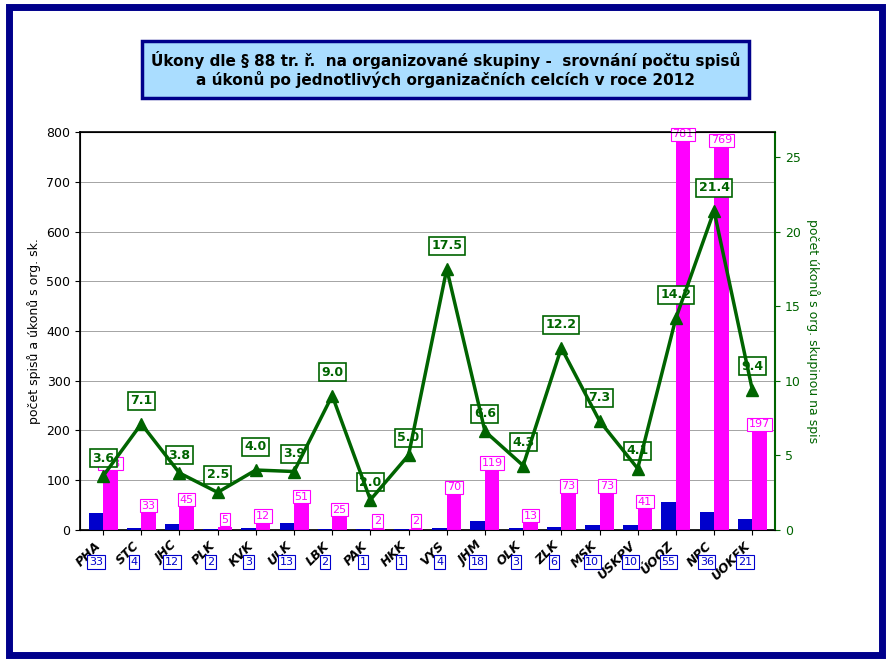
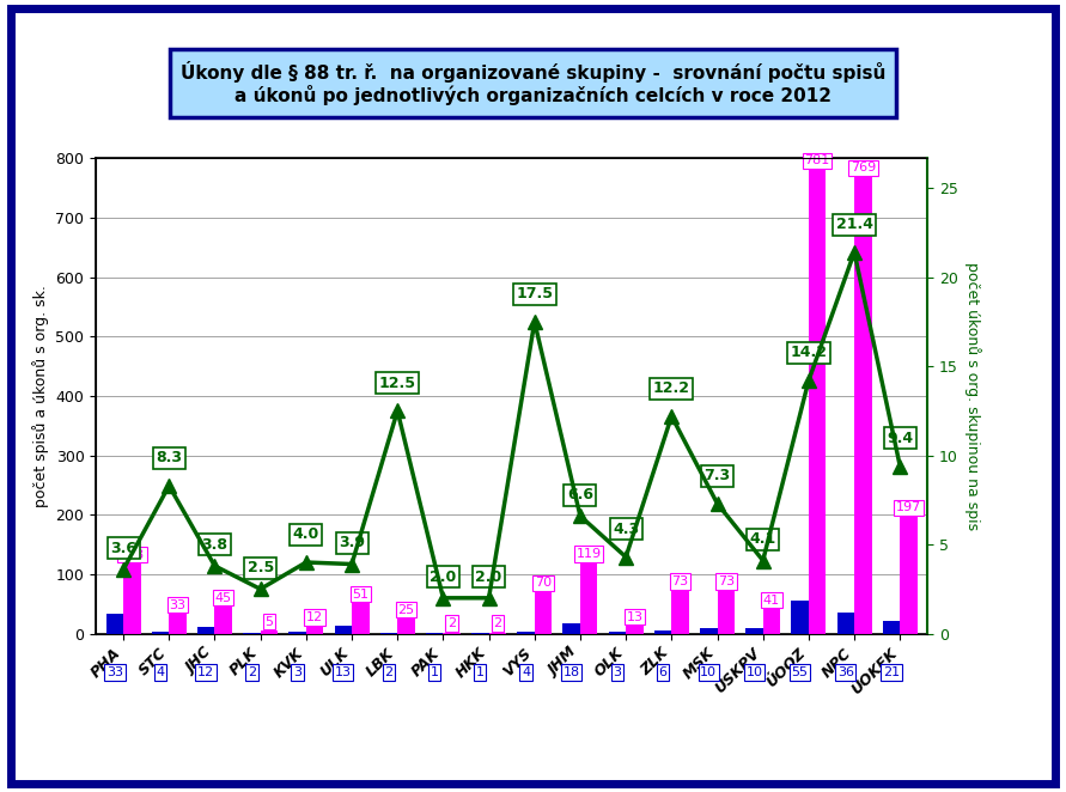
počet úkonů s org. skupinou na spis/STC: 7.1 -> 8.3
počet úkonů s org. skupinou na spis/LBK: 9.0 -> 12.5
počet úkonů s org. skupinou na spis/HKK: 5.0 -> 2.0
